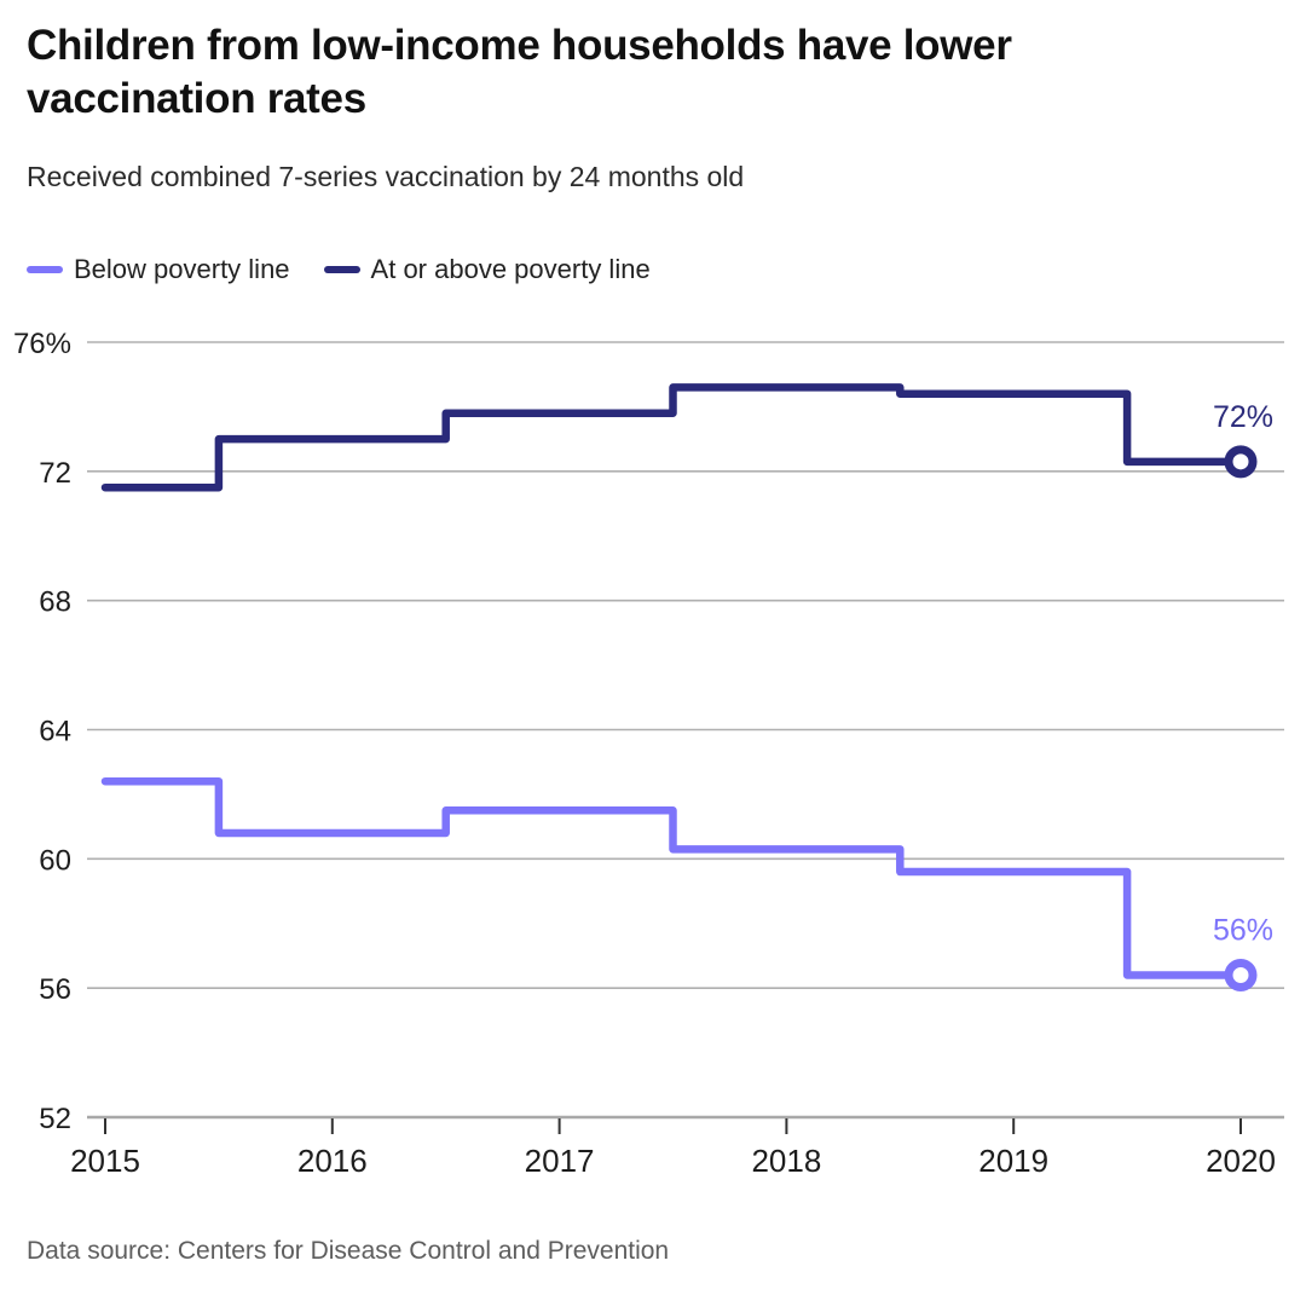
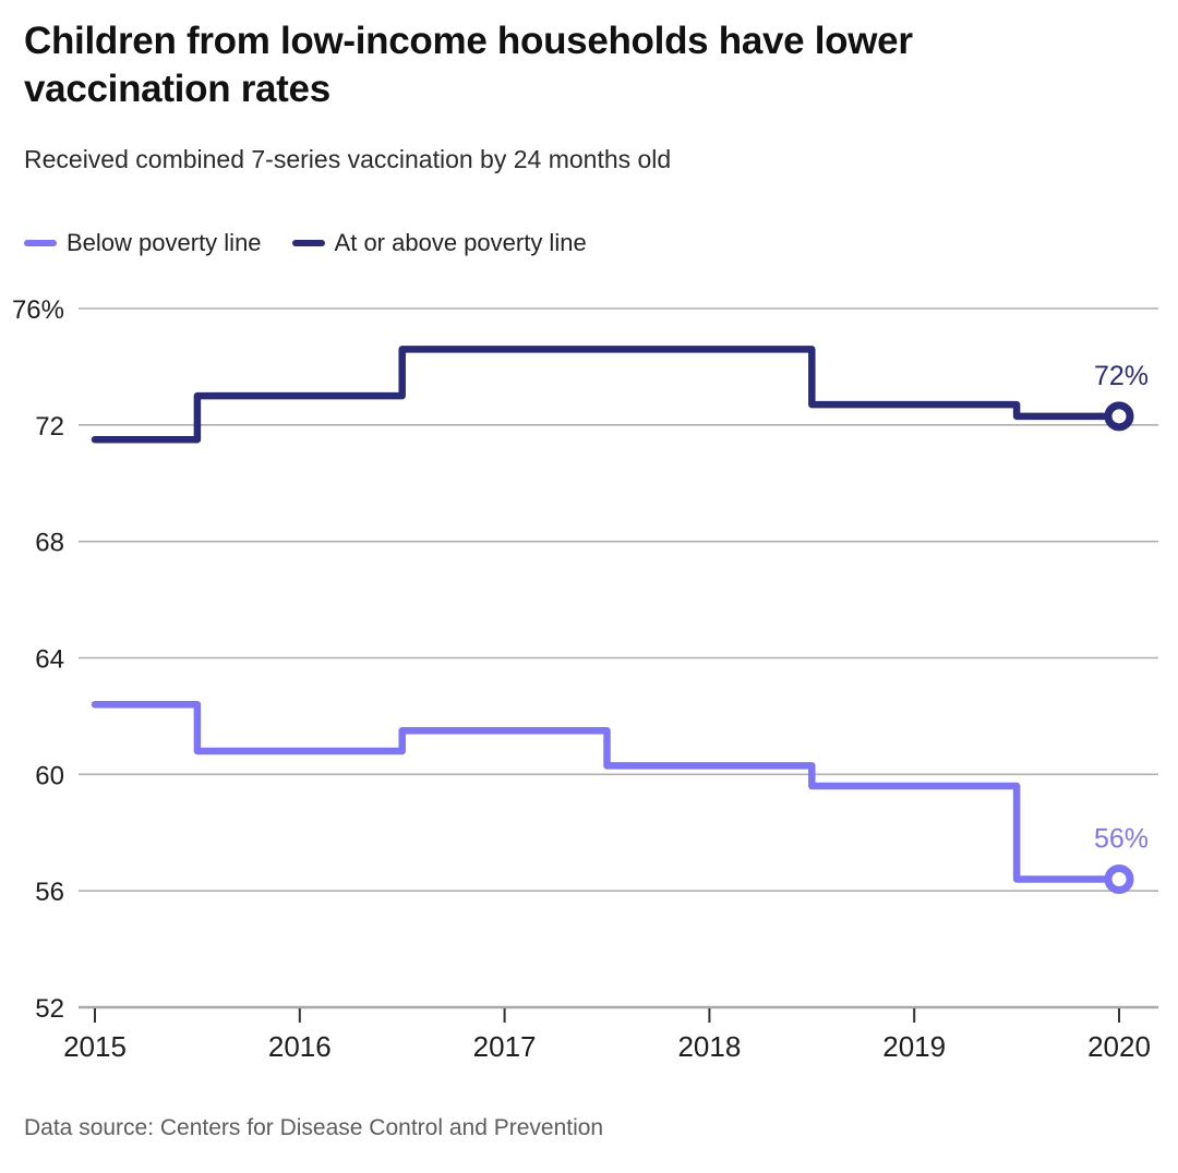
At or above poverty line/2017: 73.8% -> 74.6%
At or above poverty line/2019: 74.4% -> 72.7%
